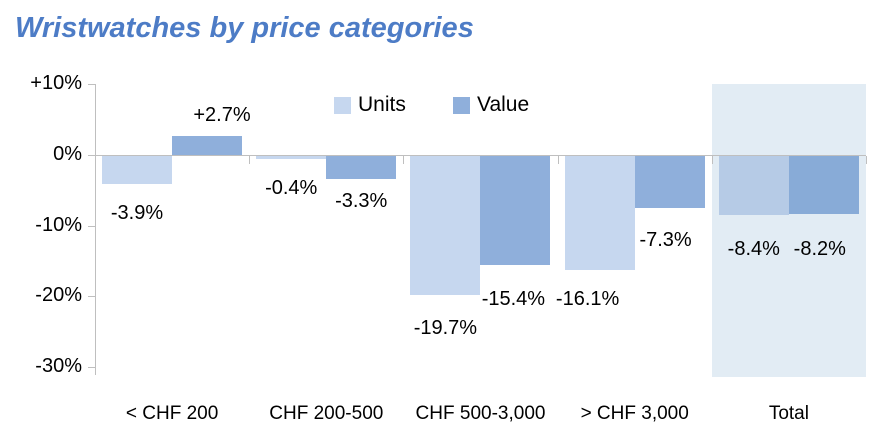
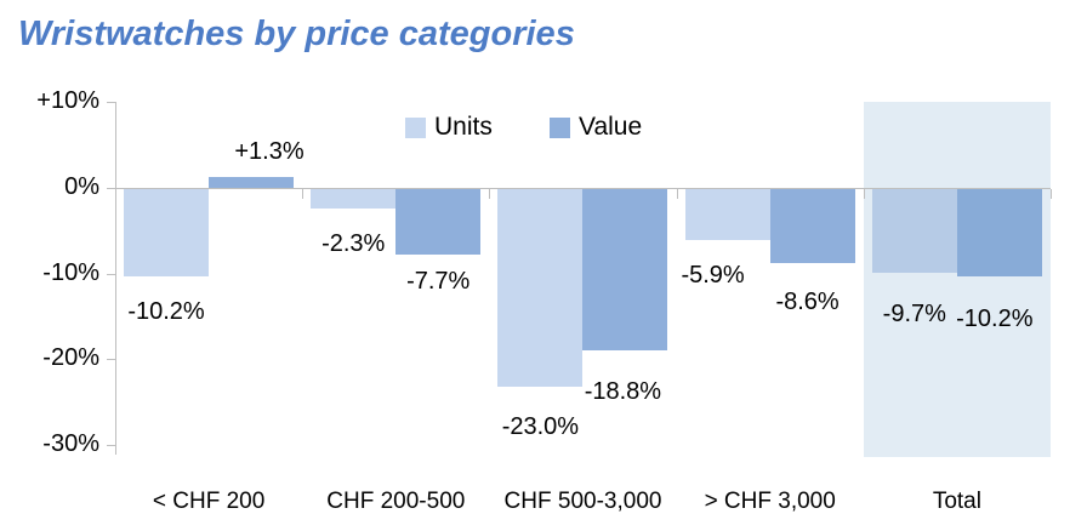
Units/< CHF 200: -3.9% -> -10.2%
Value/< CHF 200: +2.7% -> +1.3%
Units/CHF 200-500: -0.4% -> -2.3%
Value/CHF 200-500: -3.3% -> -7.7%
Units/CHF 500-3,000: -19.7% -> -23.0%
Value/CHF 500-3,000: -15.4% -> -18.8%
Units/> CHF 3,000: -16.1% -> -5.9%
Value/> CHF 3,000: -7.3% -> -8.6%
Units/Total: -8.4% -> -9.7%
Value/Total: -8.2% -> -10.2%
